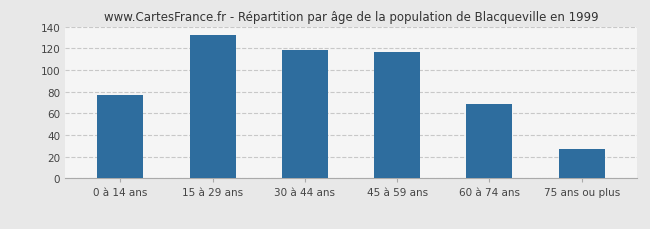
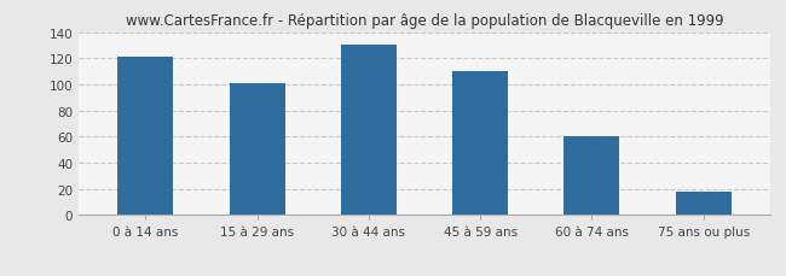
0 à 14 ans: 77 -> 121
15 à 29 ans: 132 -> 101
30 à 44 ans: 118 -> 130
45 à 59 ans: 117 -> 110
60 à 74 ans: 69 -> 60
75 ans ou plus: 27 -> 18
